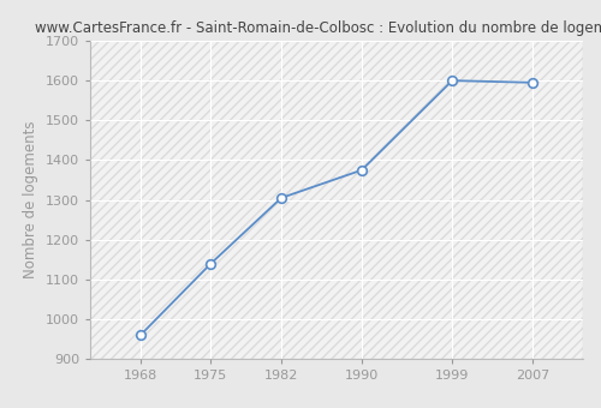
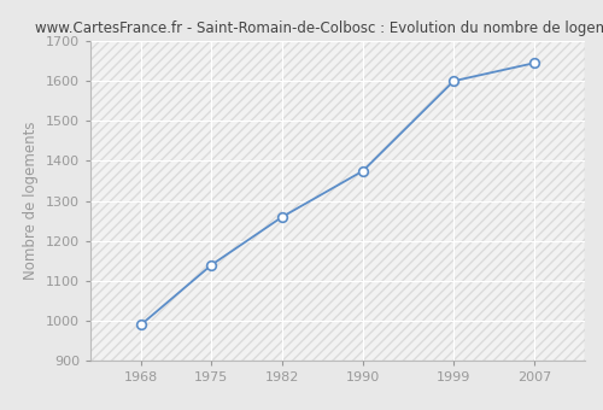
1968: 960 -> 990
1982: 1305 -> 1260
2007: 1595 -> 1645
